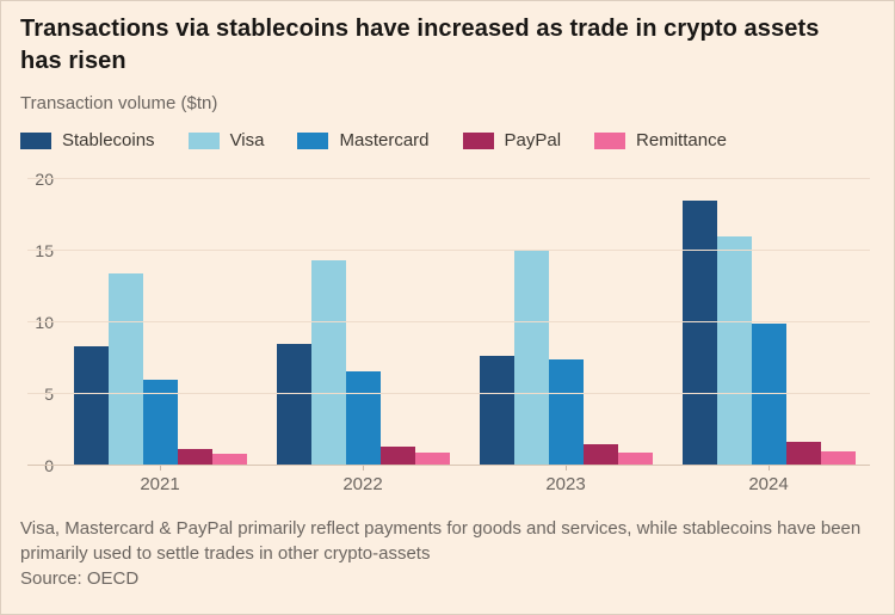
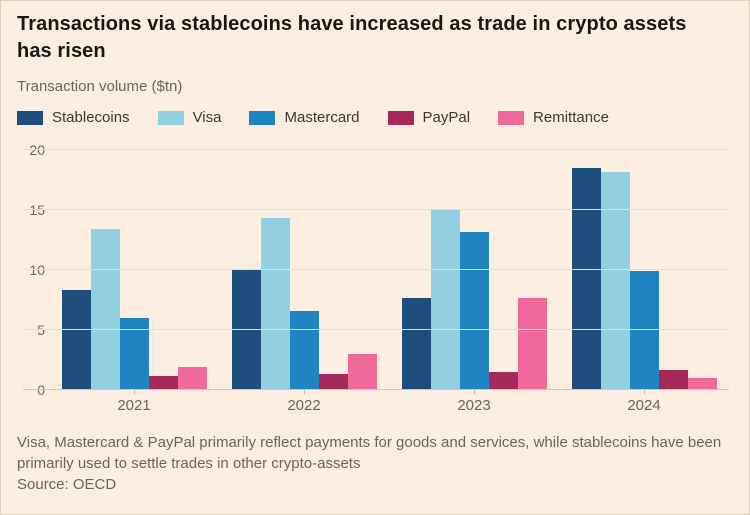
Remittance/2021: 0.8 -> 1.9
Stablecoins/2022: 8.5 -> 10.1
Remittance/2022: 0.9 -> 3.0
Mastercard/2023: 7.4 -> 13.2
Remittance/2023: 0.9 -> 7.7
Visa/2024: 16.0 -> 18.2
